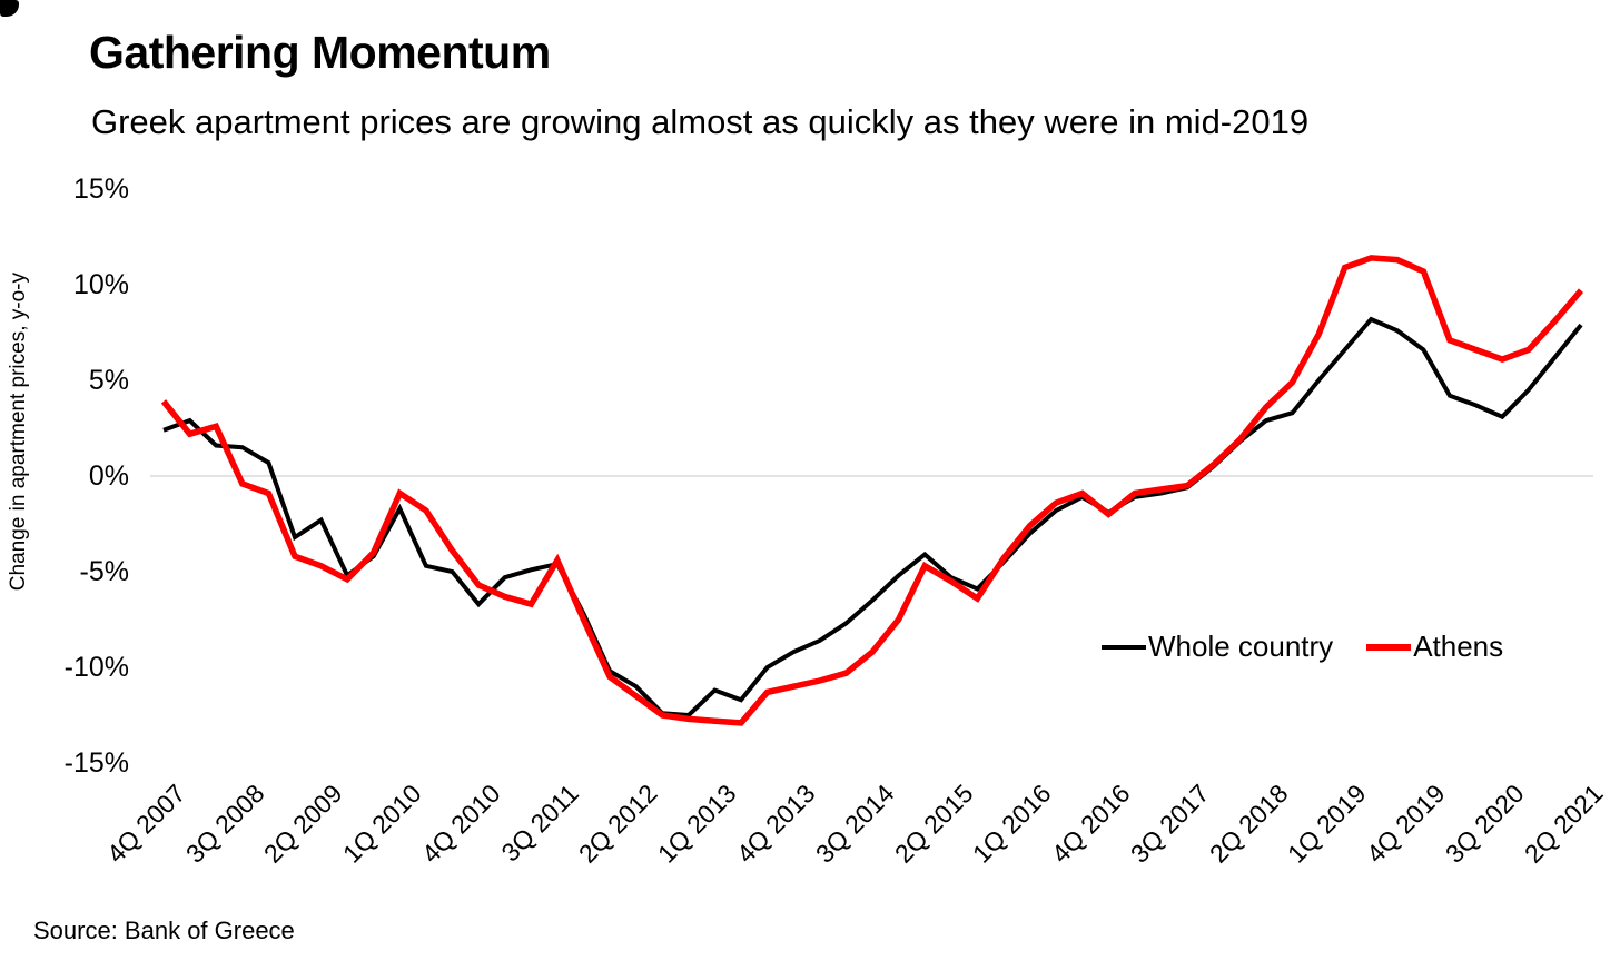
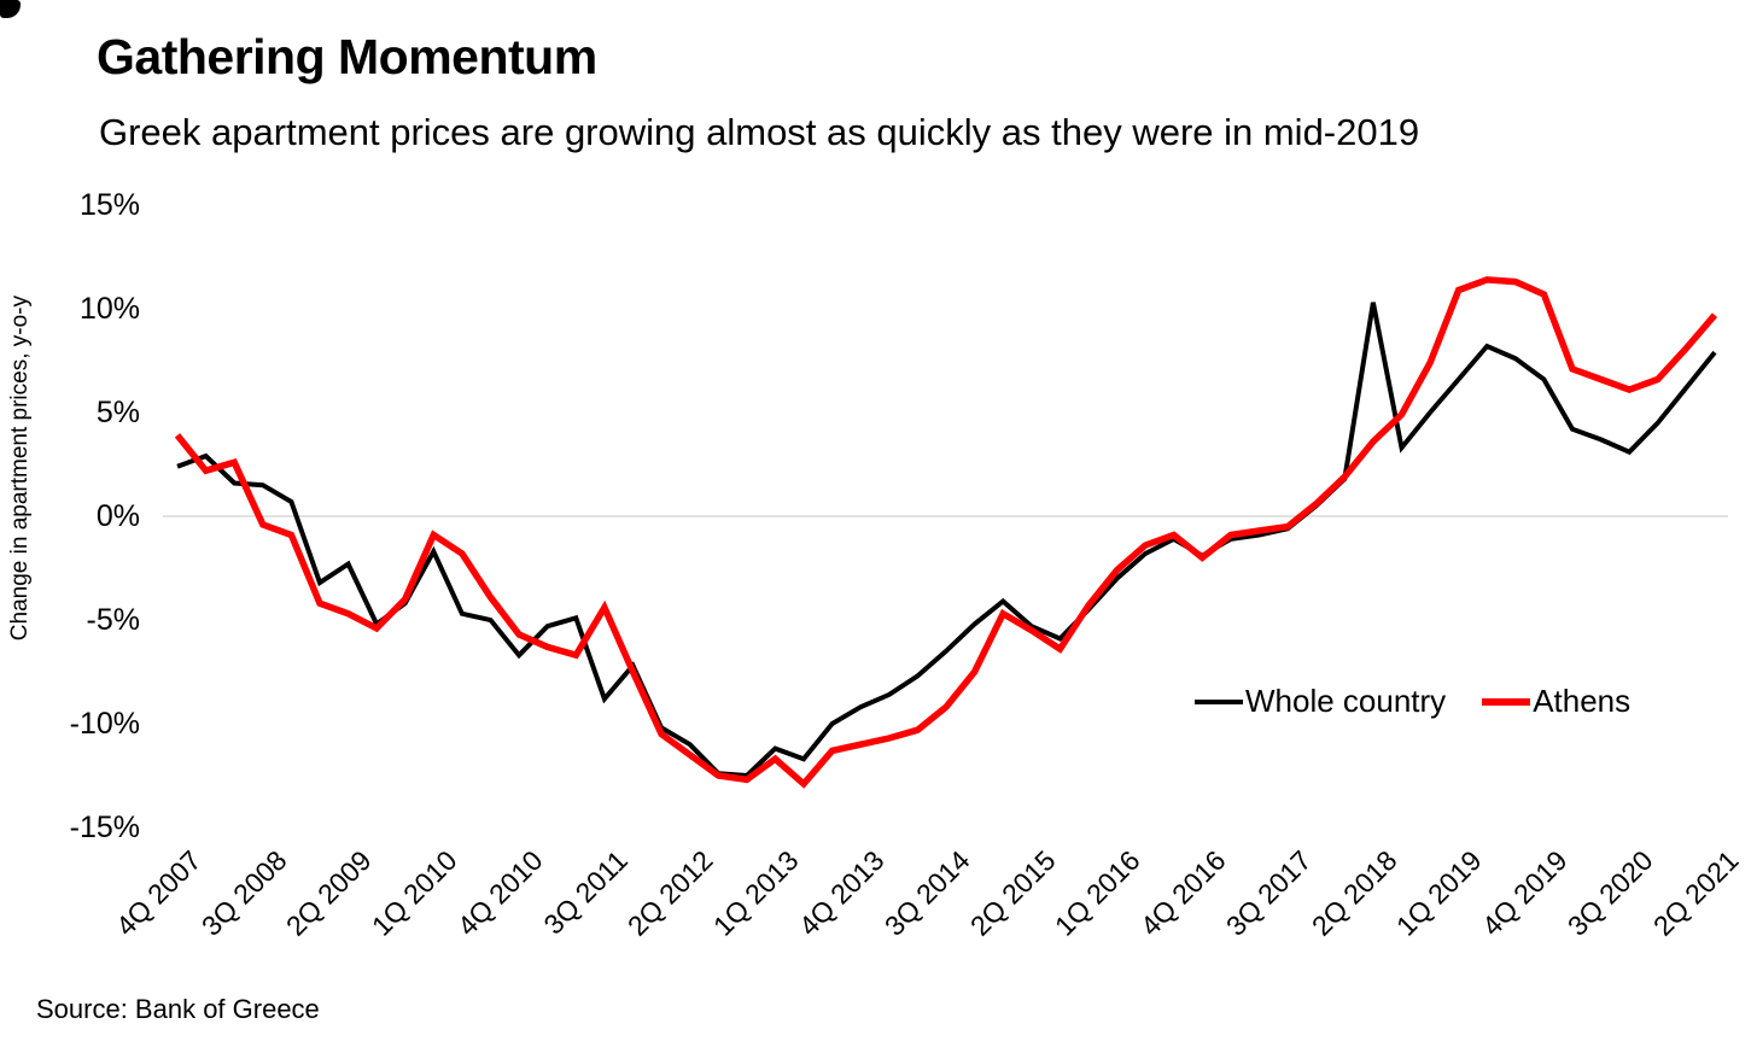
Whole country/3Q 2011: -4.6% -> -8.8%
Athens/1Q 2013: -12.8% -> -11.7%
Whole country/2Q 2018: 2.9% -> 10.3%
